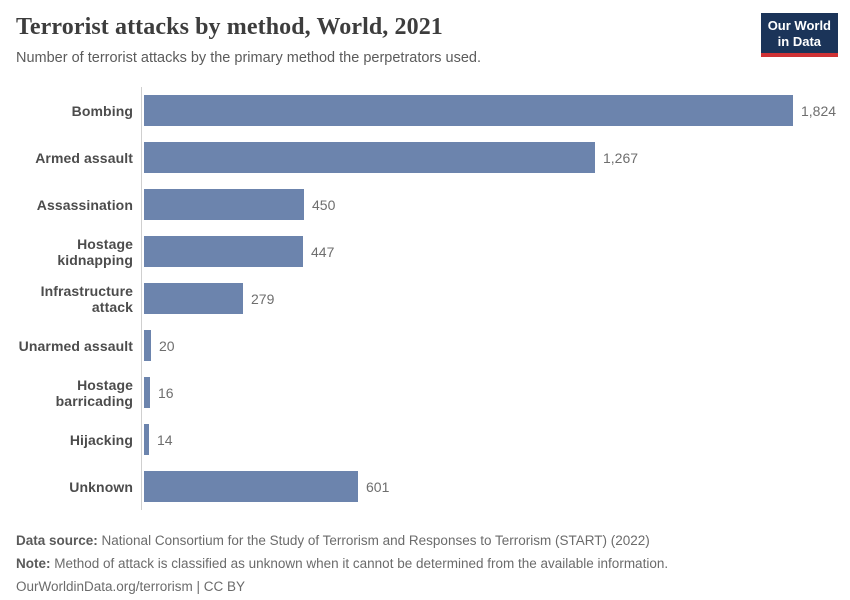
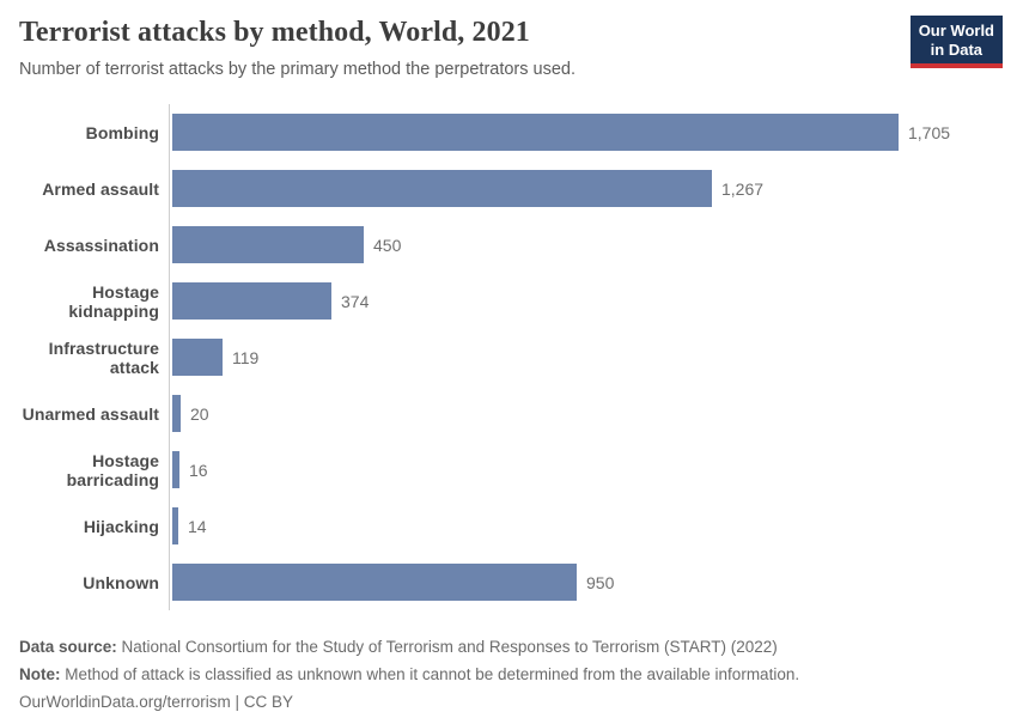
Bombing: 1,824 -> 1,705
Hostage kidnapping: 447 -> 374
Infrastructure attack: 279 -> 119
Unknown: 601 -> 950
